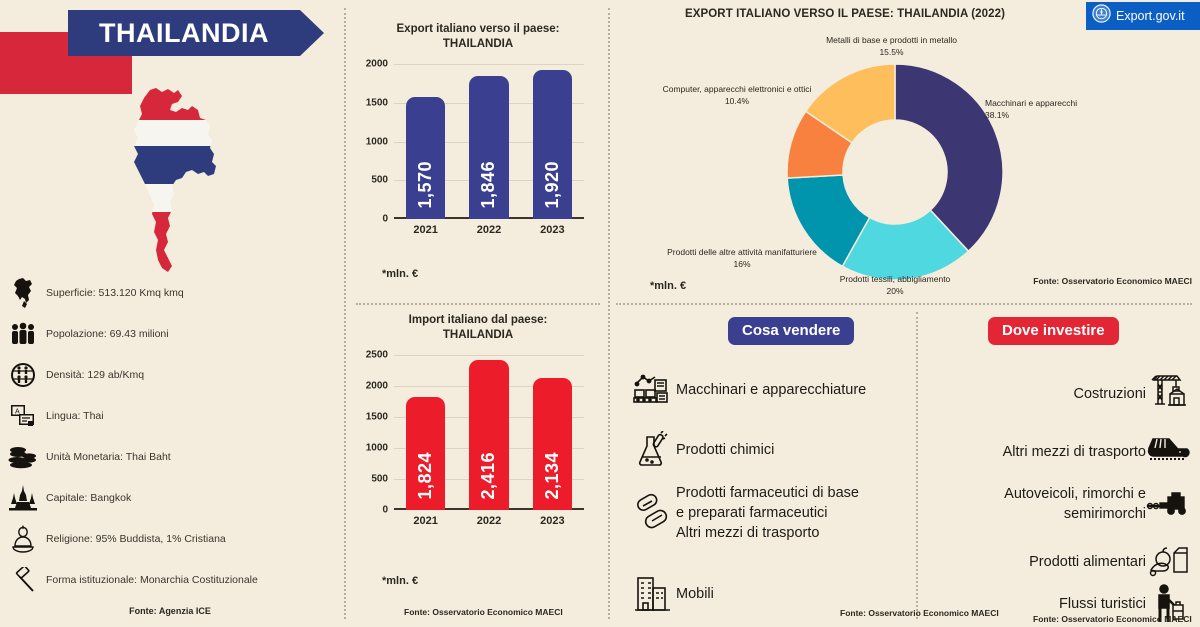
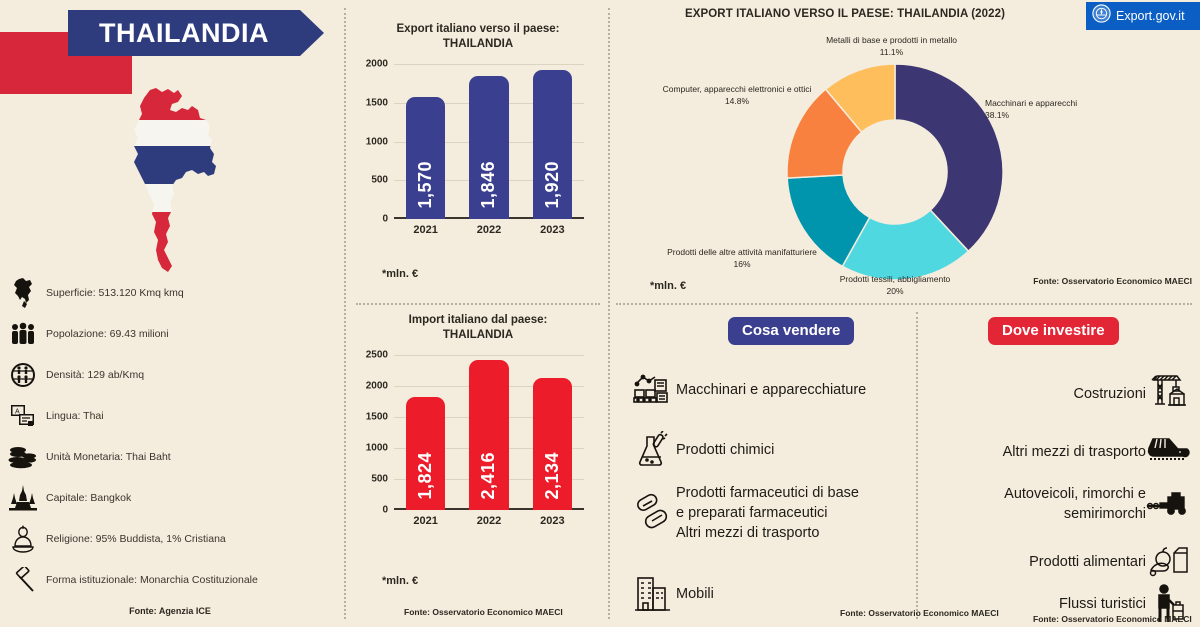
EXPORT ITALIANO VERSO IL PAESE: THAILANDIA (2022)/Computer, apparecchi elettronici e ottici: 10.4% -> 14.8%
EXPORT ITALIANO VERSO IL PAESE: THAILANDIA (2022)/Metalli di base e prodotti in metallo: 15.5% -> 11.1%
